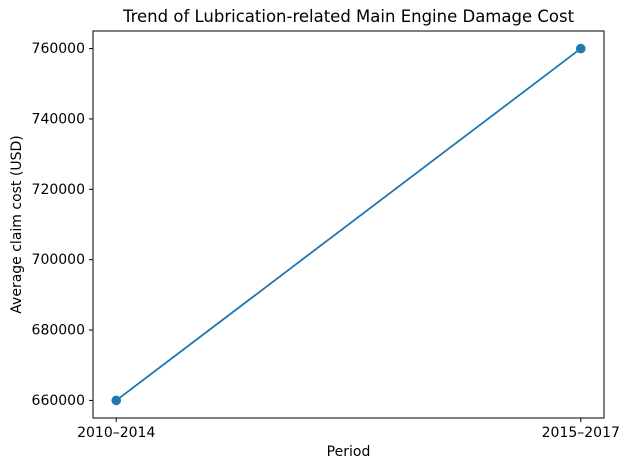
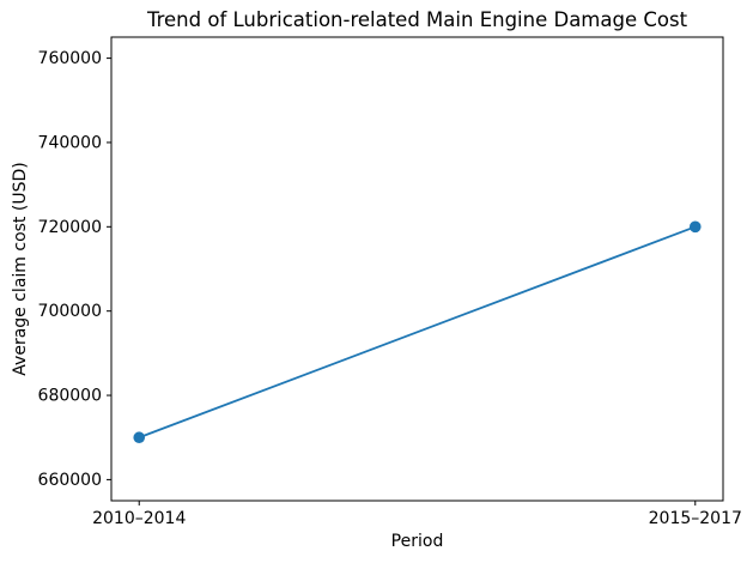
2010–2014: 660000 -> 670000
2015–2017: 760000 -> 720000
